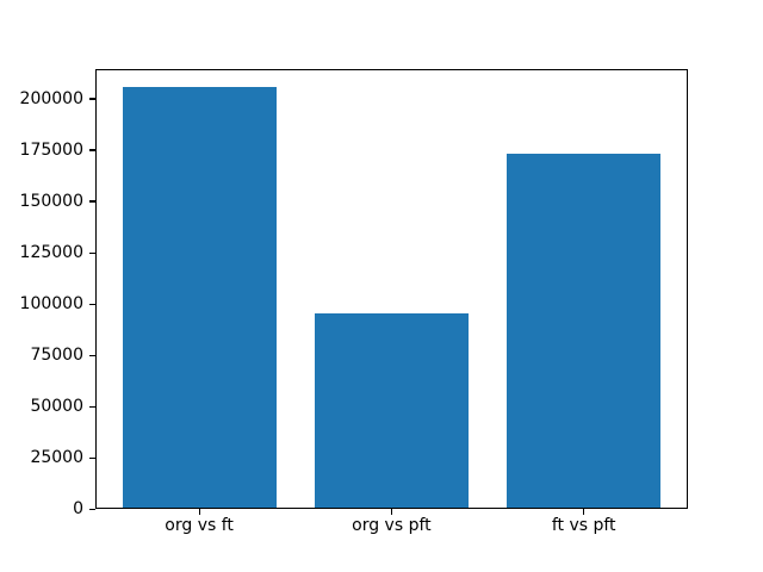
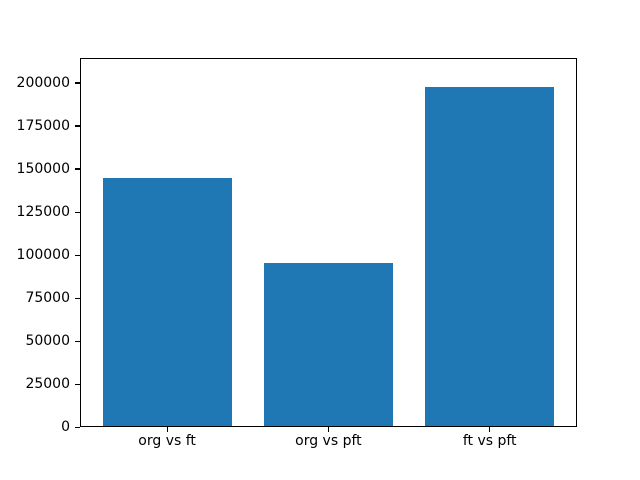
org vs ft: 206000 -> 145000
ft vs pft: 174000 -> 198000
